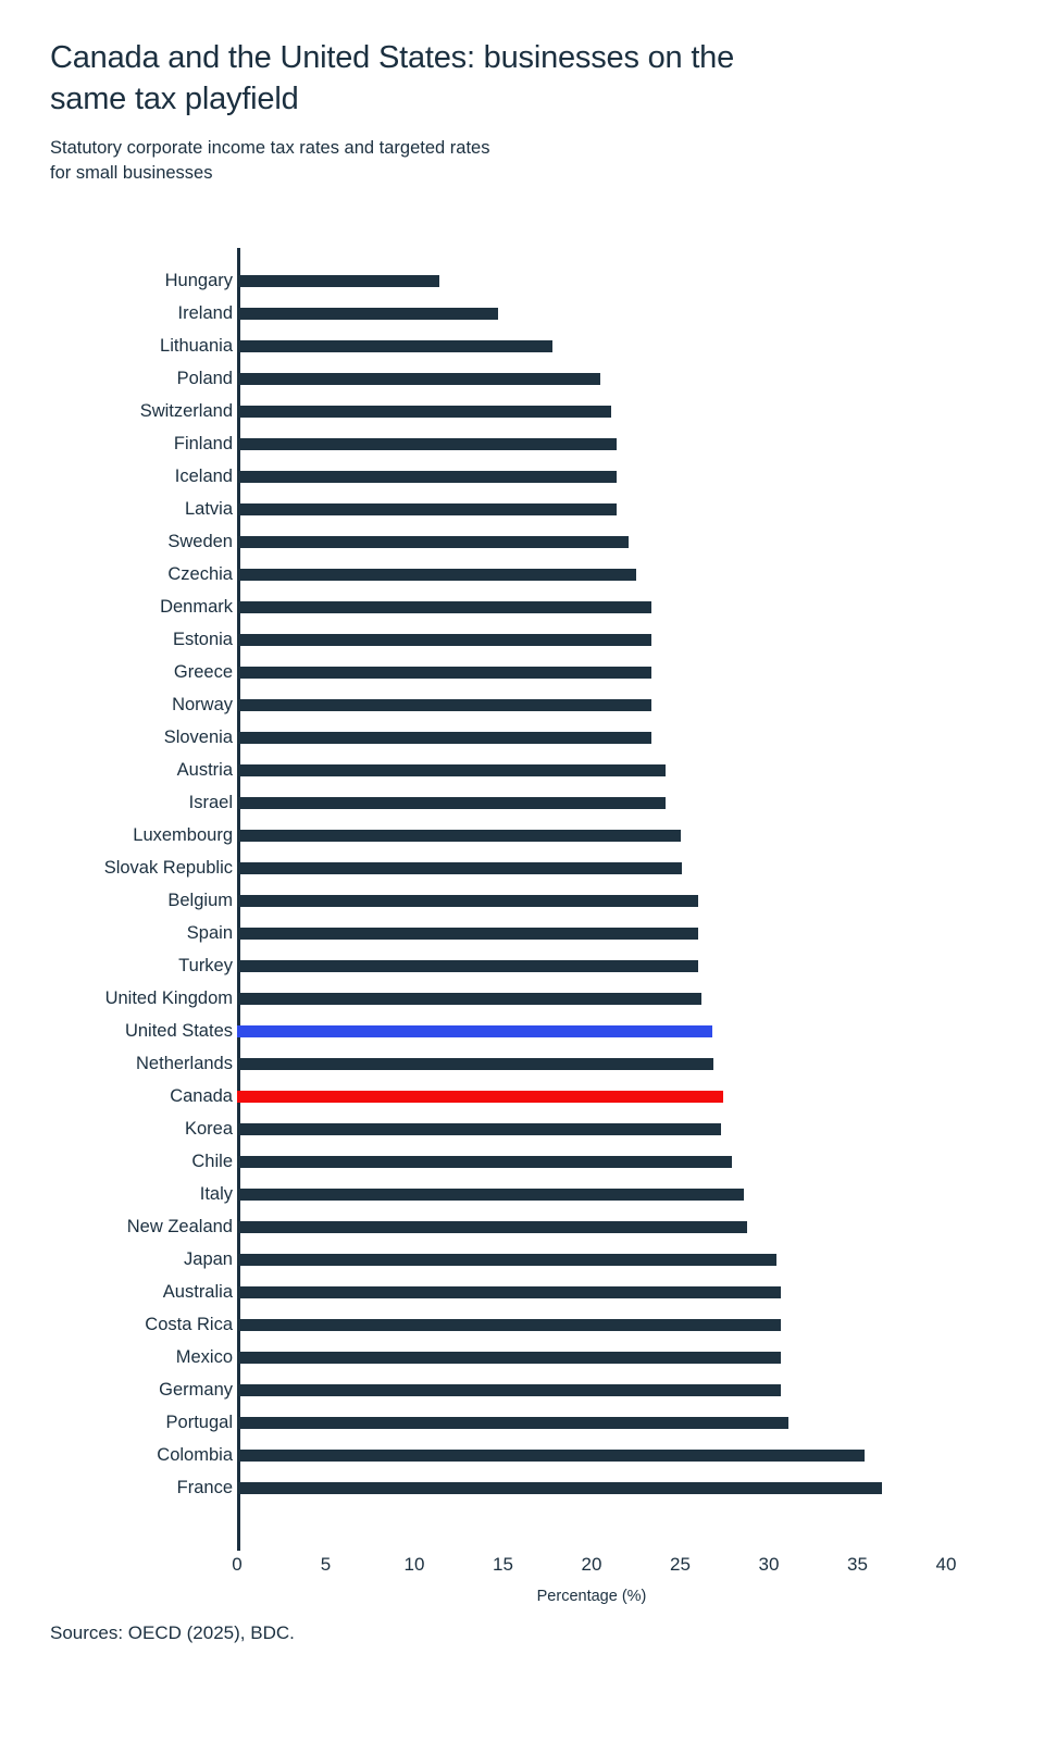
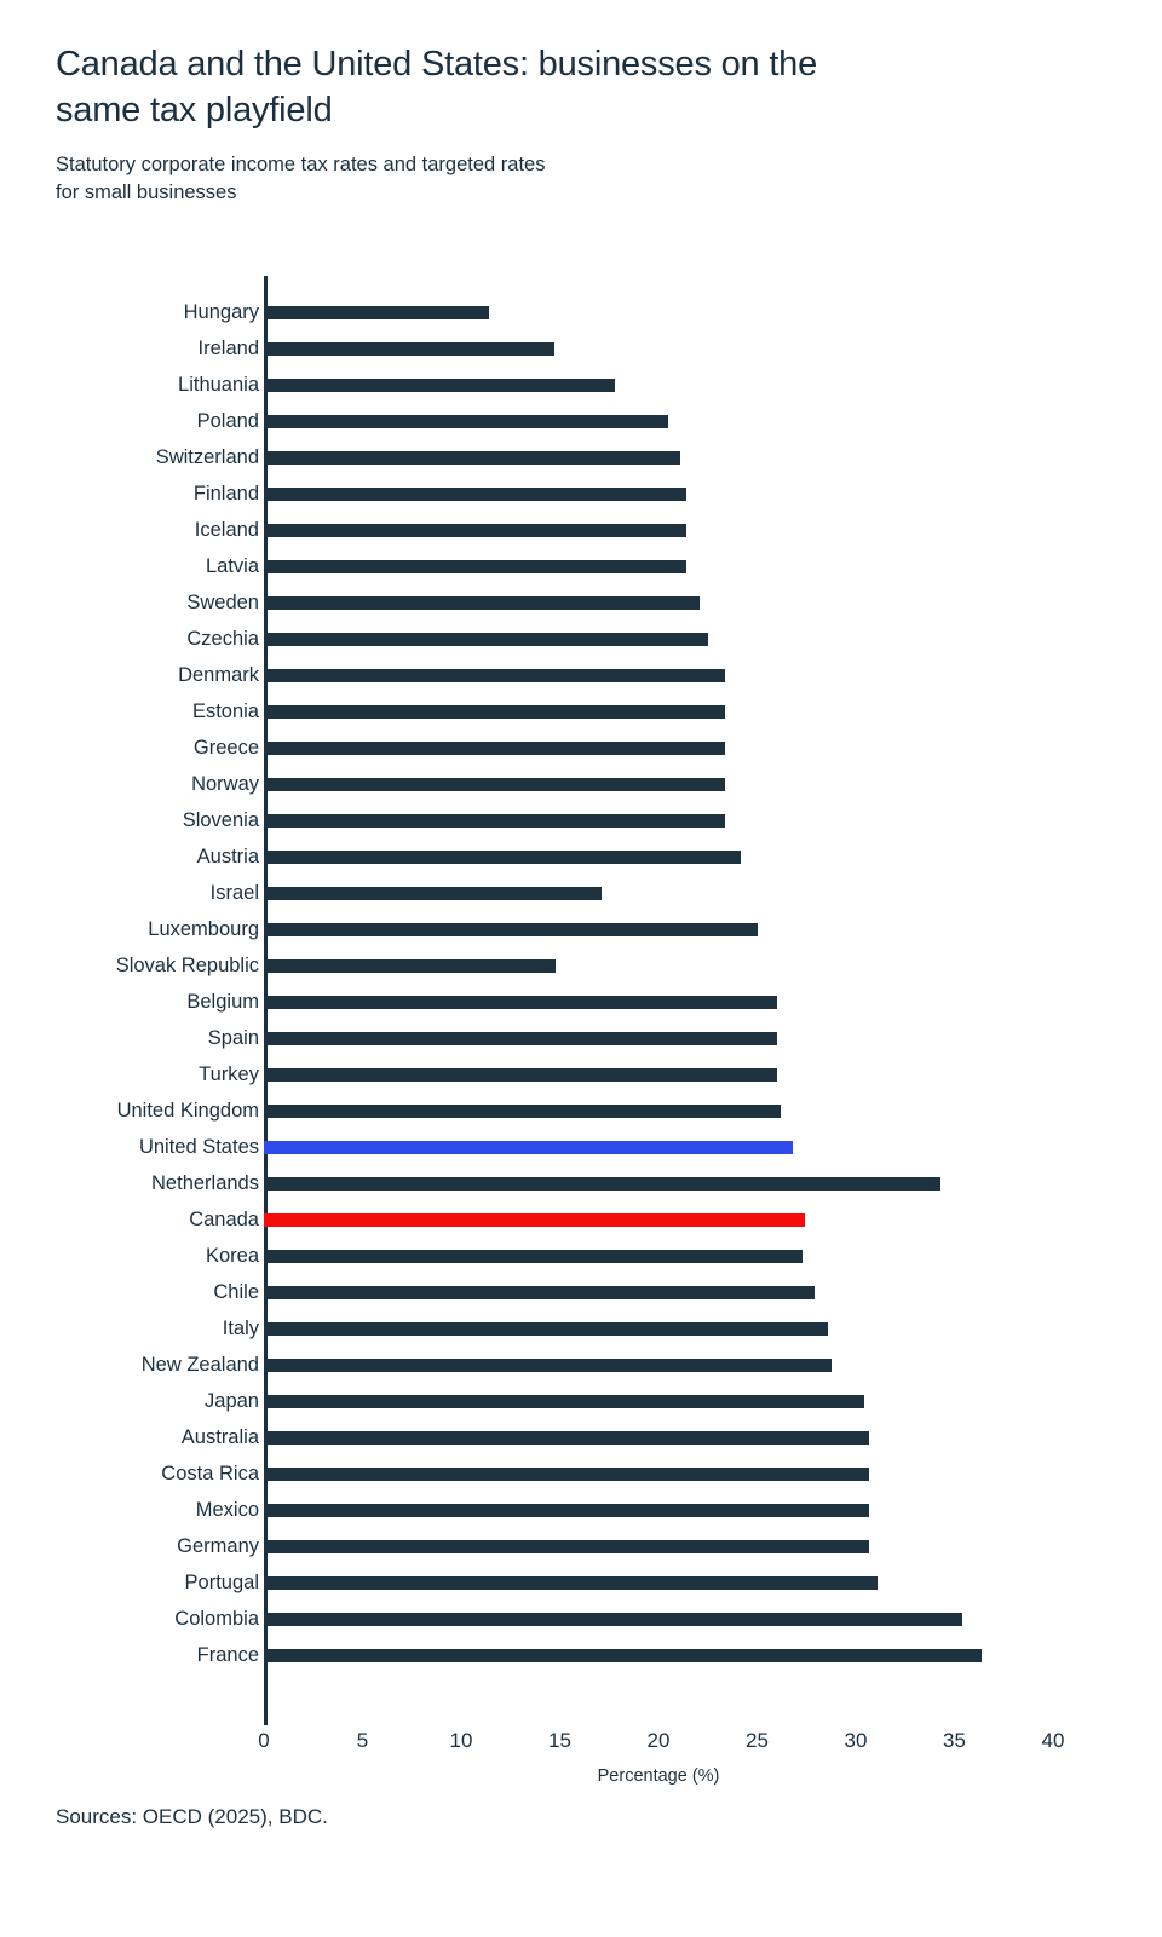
Israel: 24.2 -> 17.1
Slovak Republic: 25.1 -> 14.8
Netherlands: 26.9 -> 34.3
